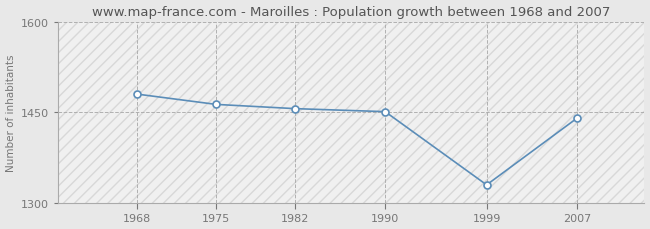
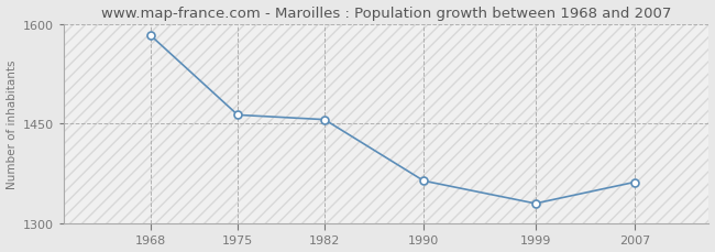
1968: 1480 -> 1582
1990: 1451 -> 1364
2007: 1440 -> 1362
